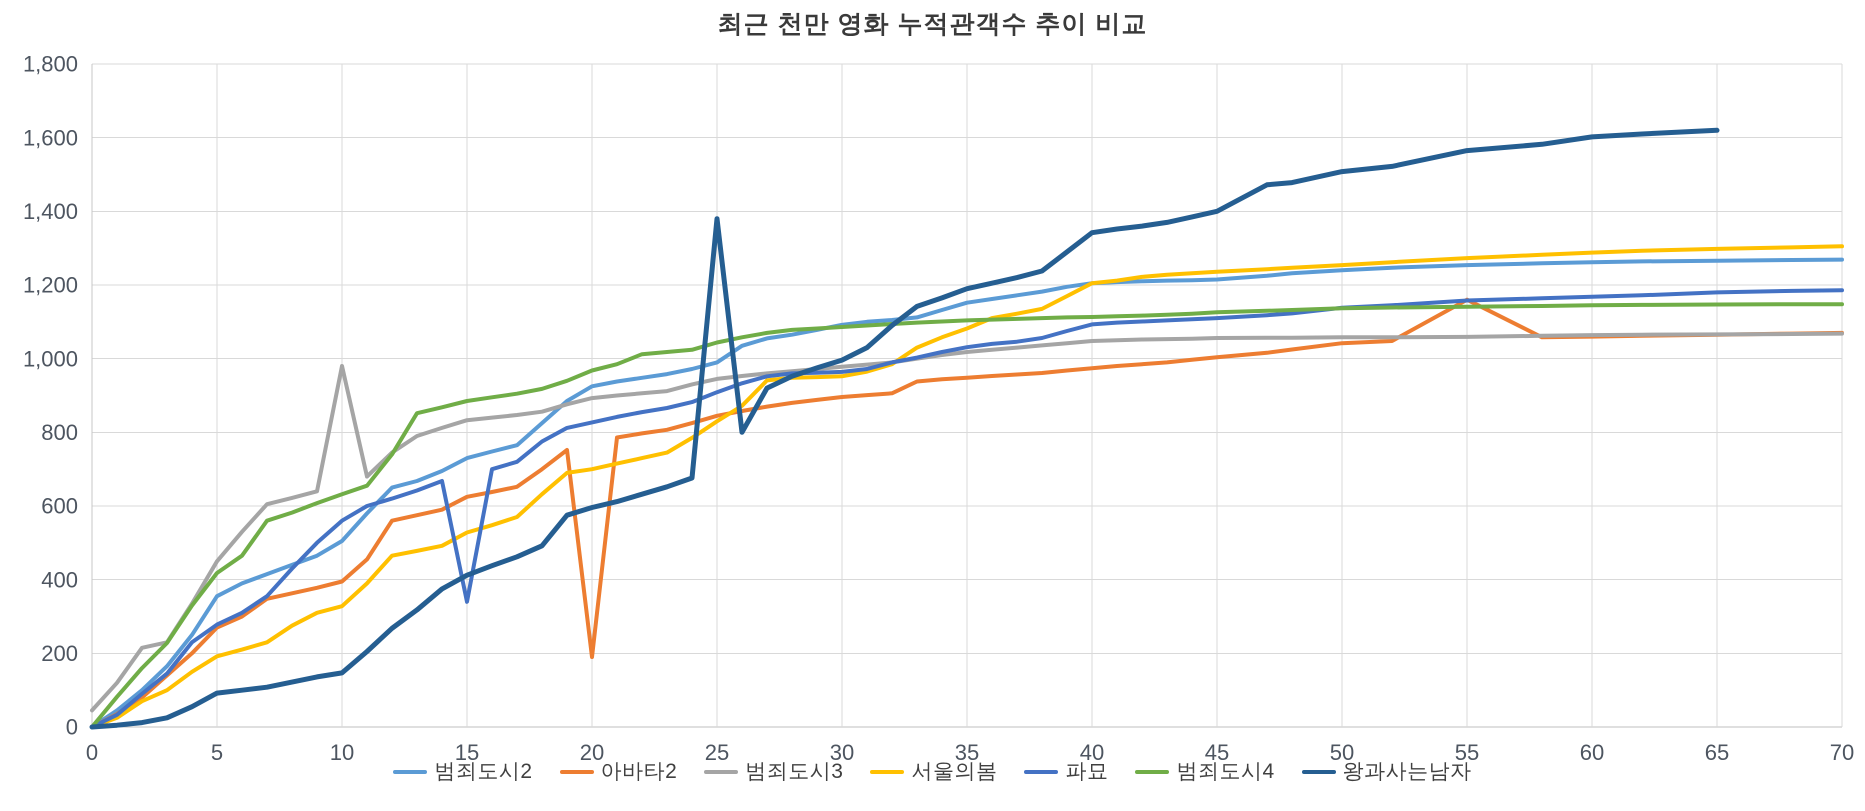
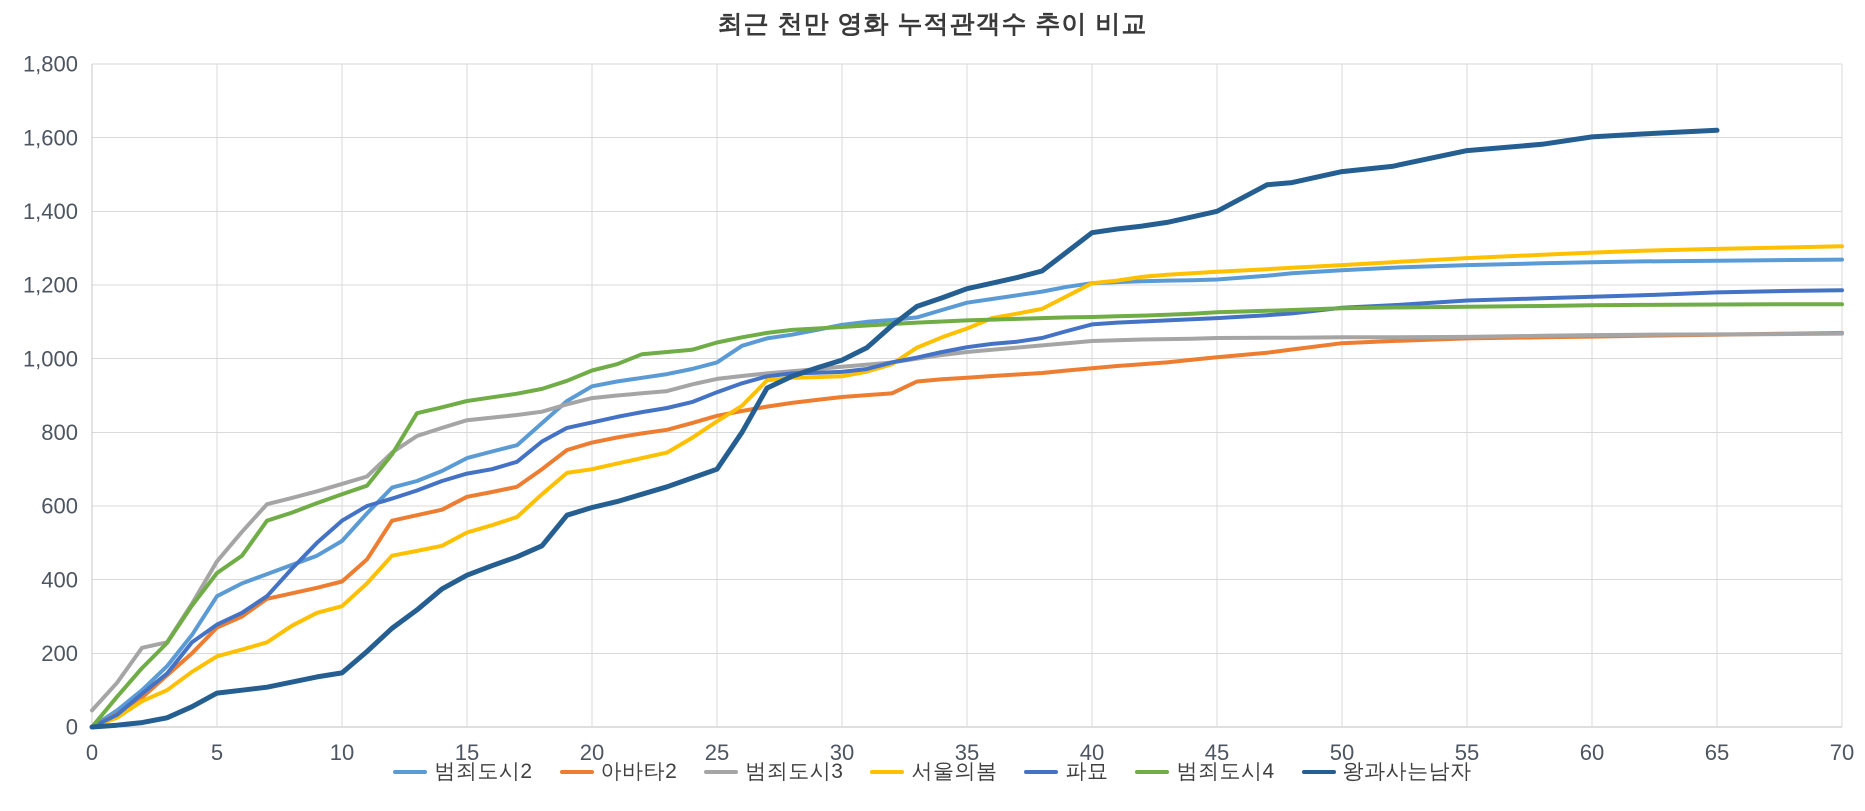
범죄도시3/10: 980 -> 660
파묘/15: 340 -> 690
아바타2/20: 190 -> 770
왕과사는남자/25: 1380 -> 700
아바타2/55: 1160 -> 1060
